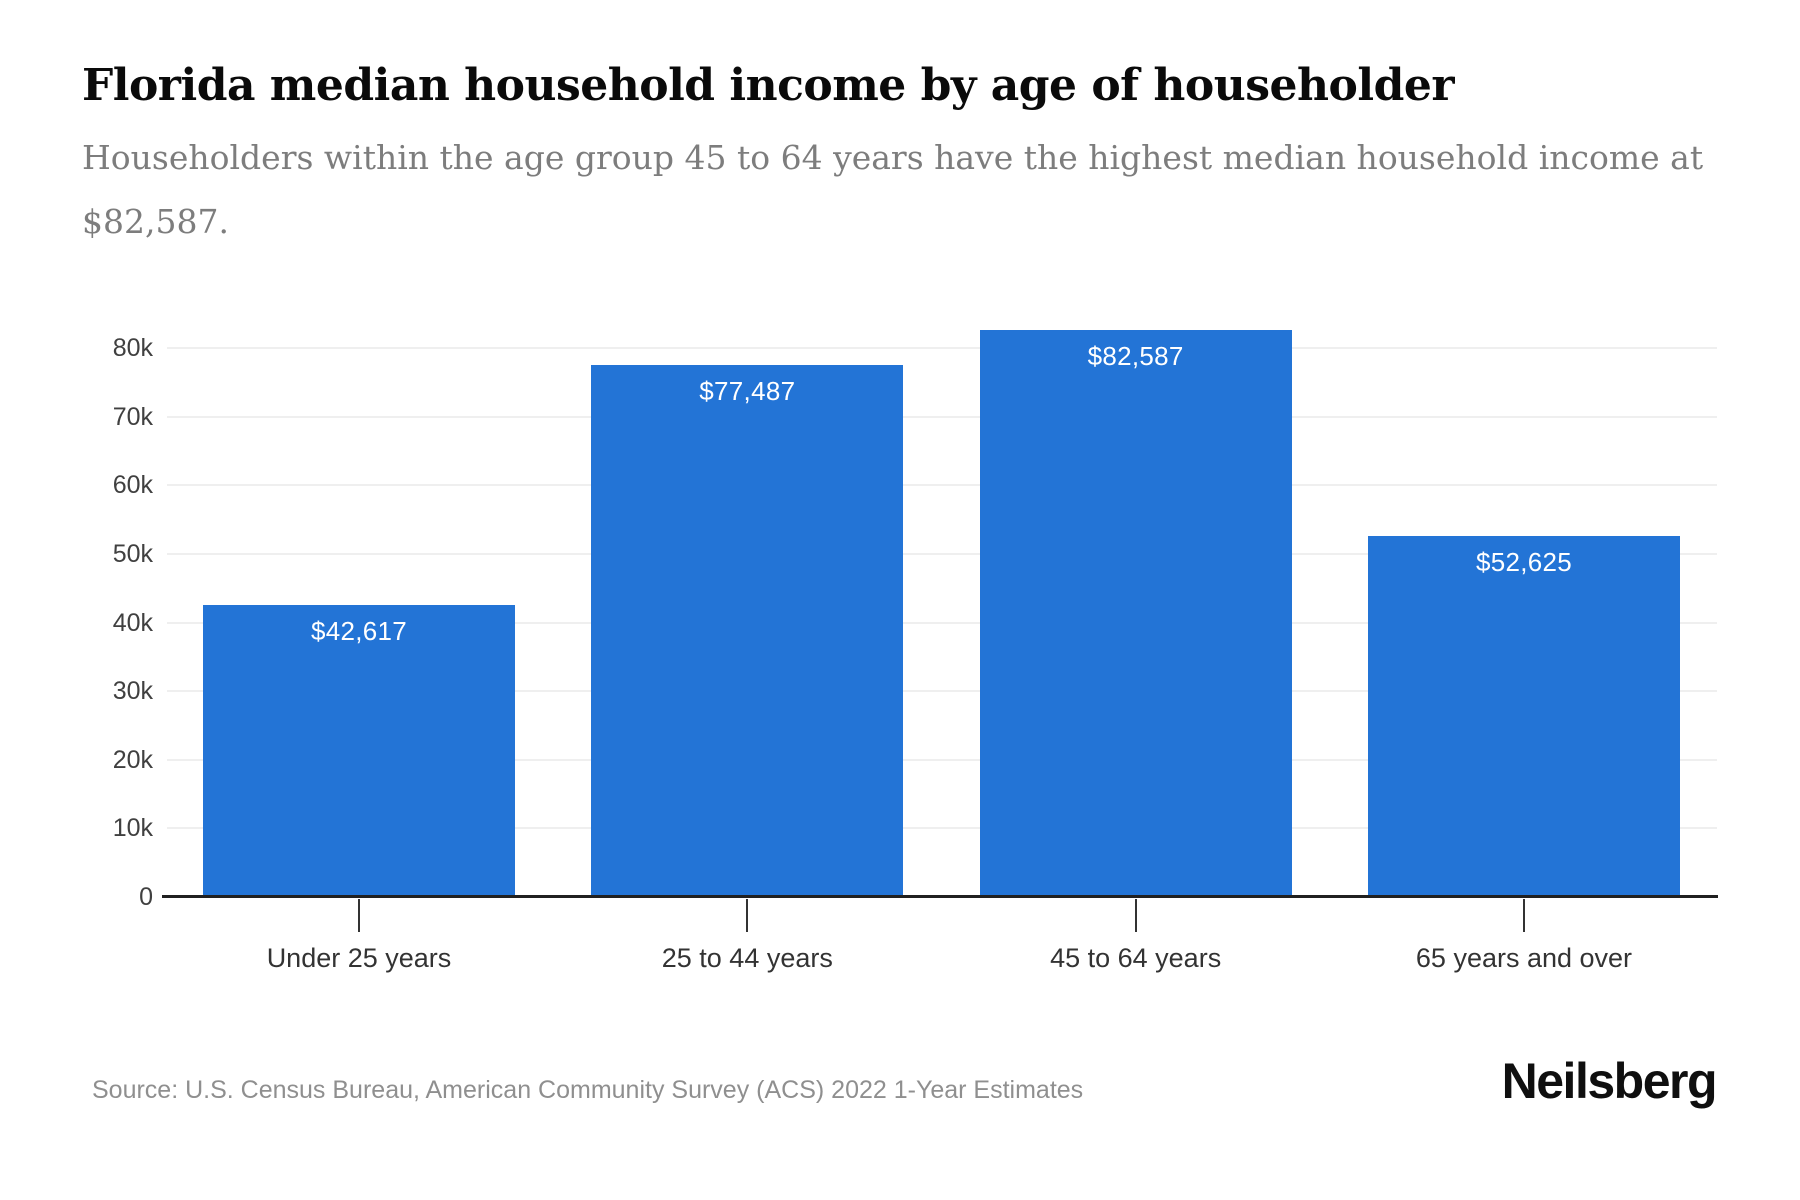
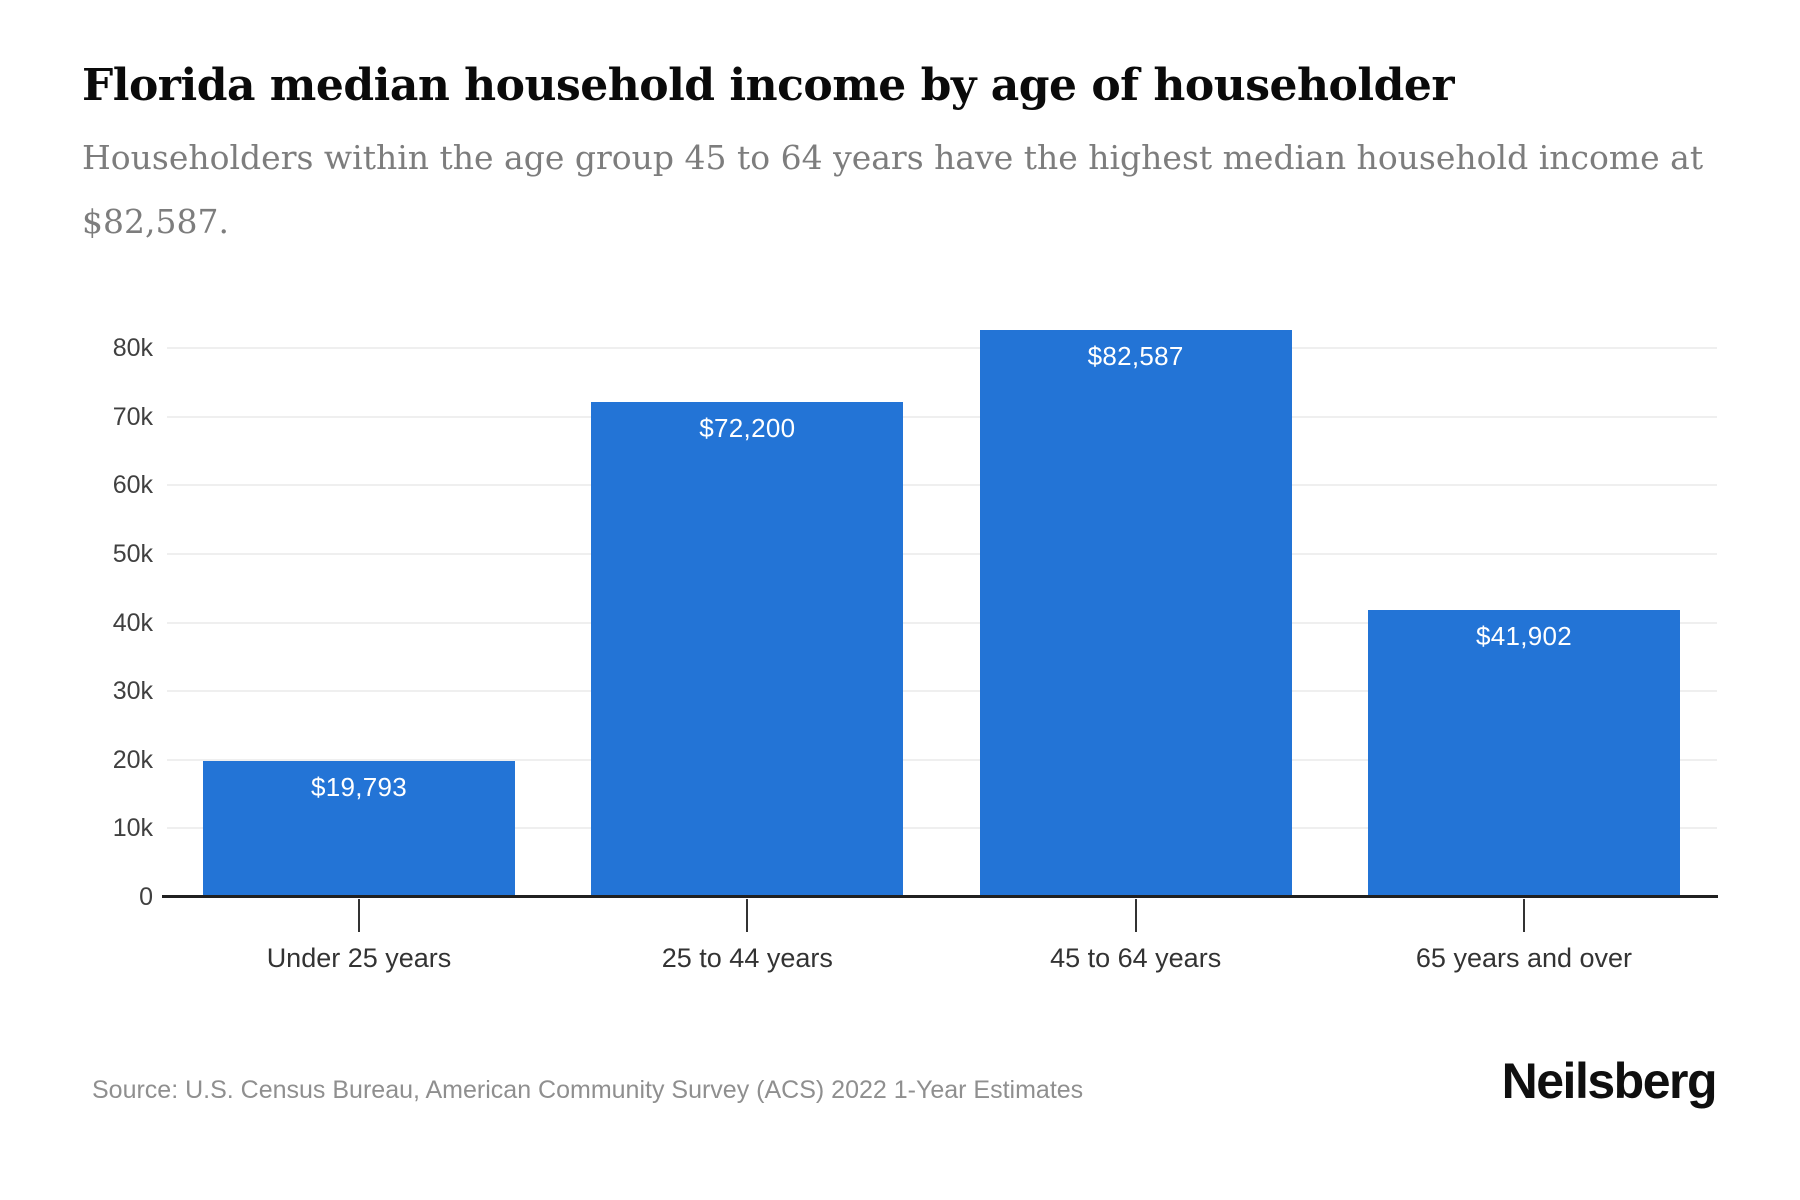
Under 25 years: $42,617 -> $19,793
25 to 44 years: $77,487 -> $72,200
65 years and over: $52,625 -> $41,902
